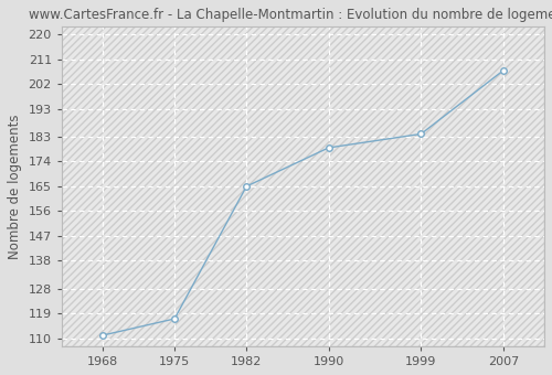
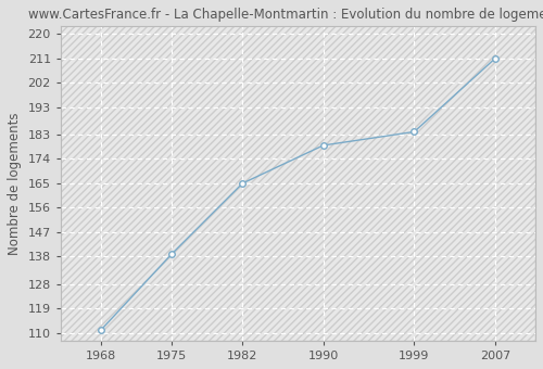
1975: 117 -> 139
2007: 207 -> 211
